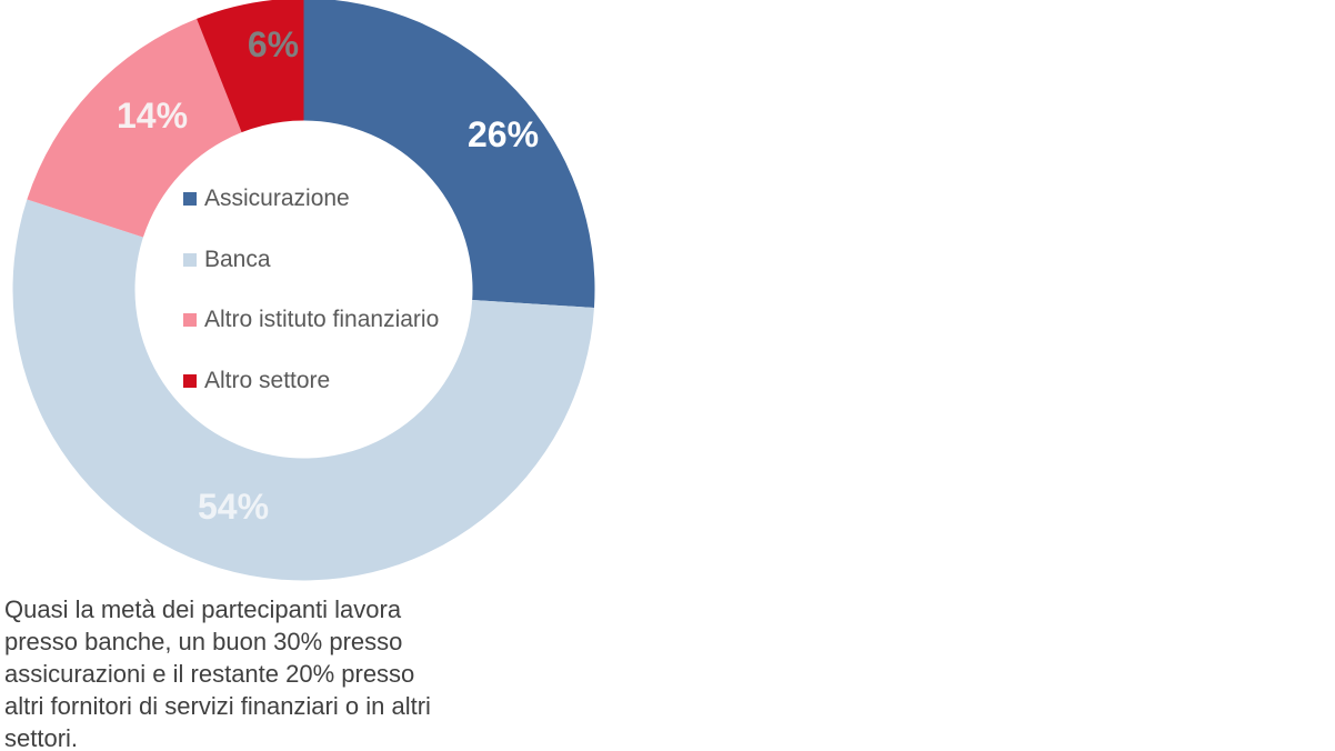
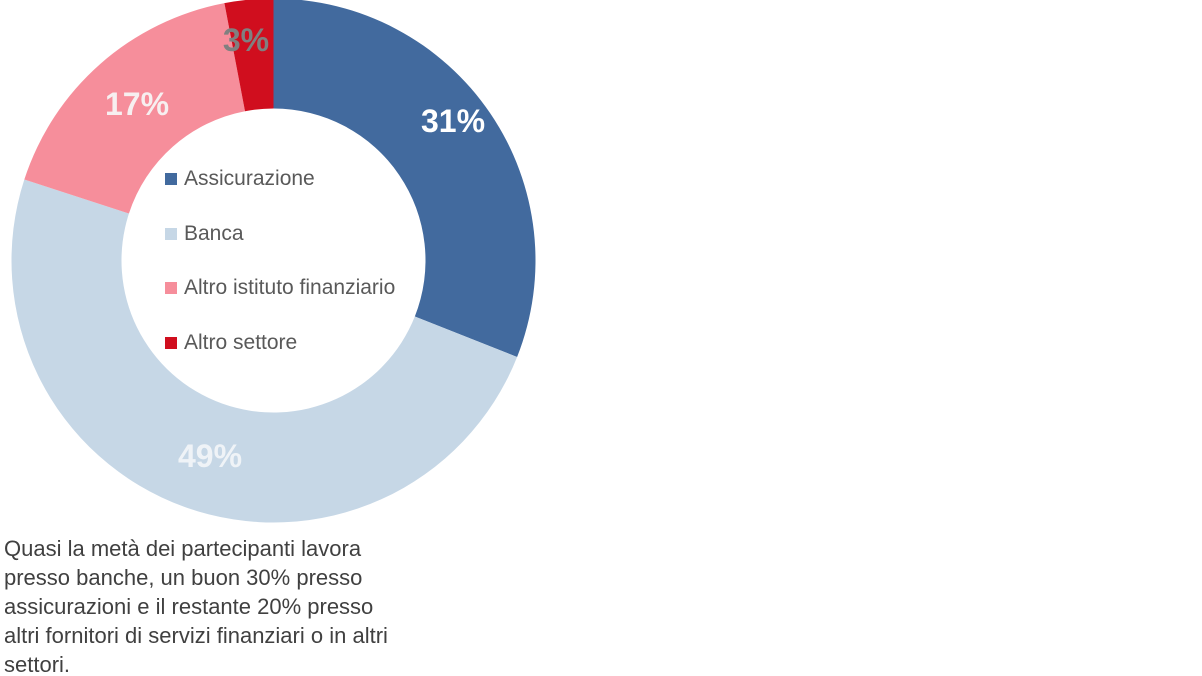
Assicurazione: 26% -> 31%
Banca: 54% -> 49%
Altro istituto finanziario: 14% -> 17%
Altro settore: 6% -> 3%
